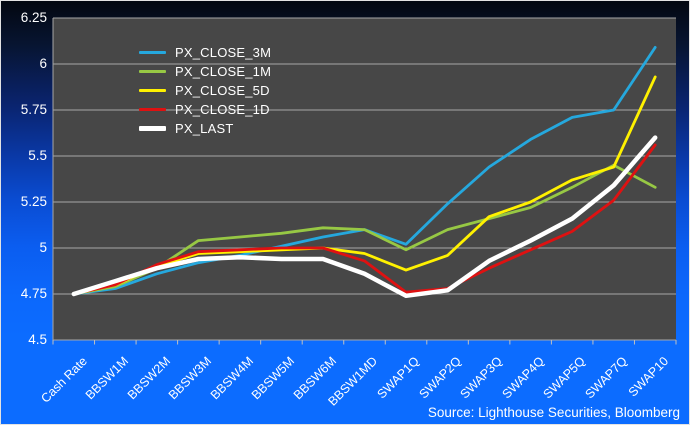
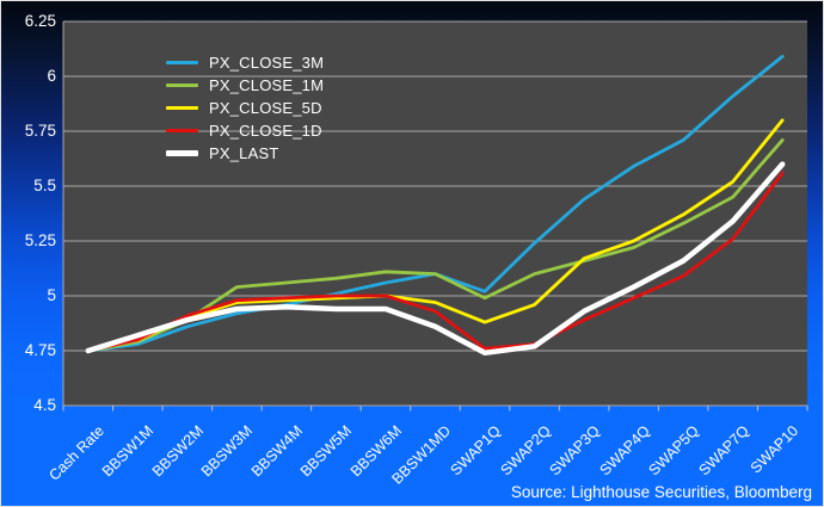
PX_CLOSE_3M/SWAP7Q: 5.75 -> 5.91
PX_CLOSE_5D/SWAP7Q: 5.44 -> 5.52
PX_CLOSE_1M/SWAP10: 5.33 -> 5.71
PX_CLOSE_5D/SWAP10: 5.93 -> 5.80
